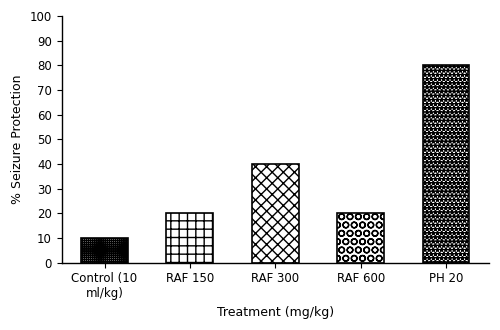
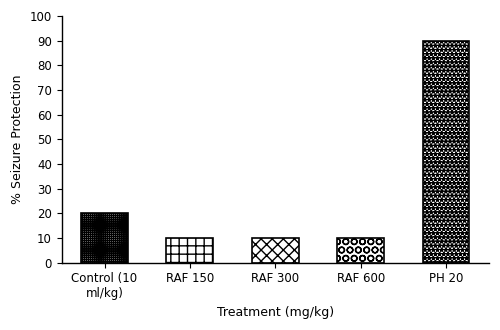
Control (10 ml/kg): 10 -> 20
RAF 150: 20 -> 10
RAF 300: 40 -> 10
RAF 600: 20 -> 10
PH 20: 80 -> 90
